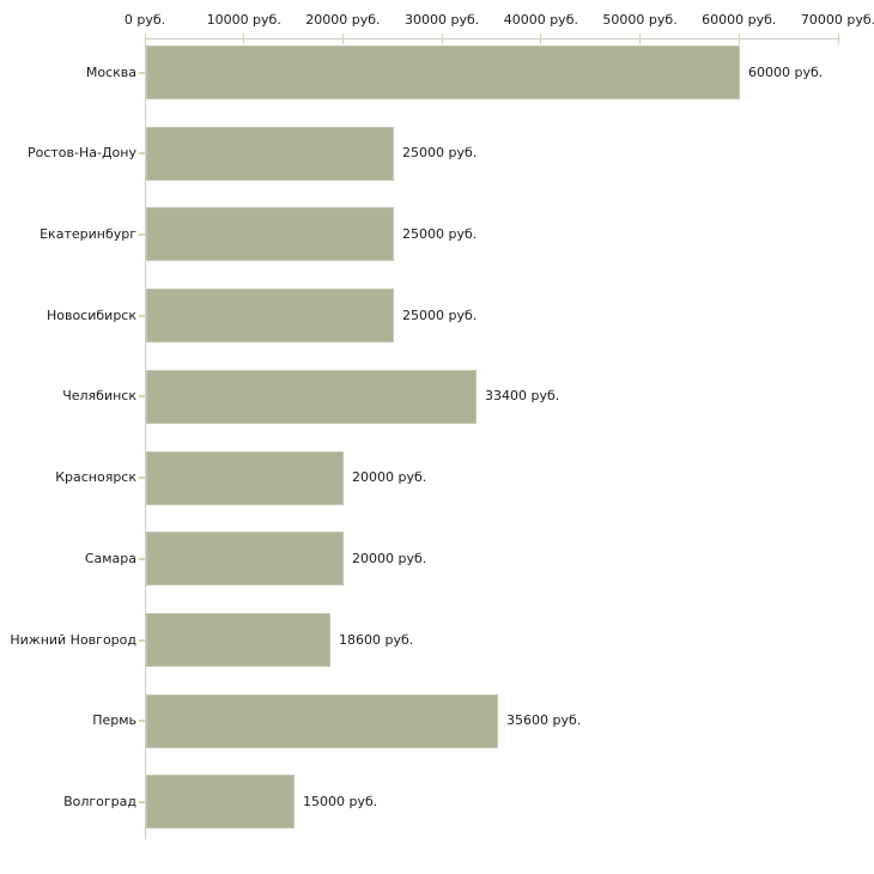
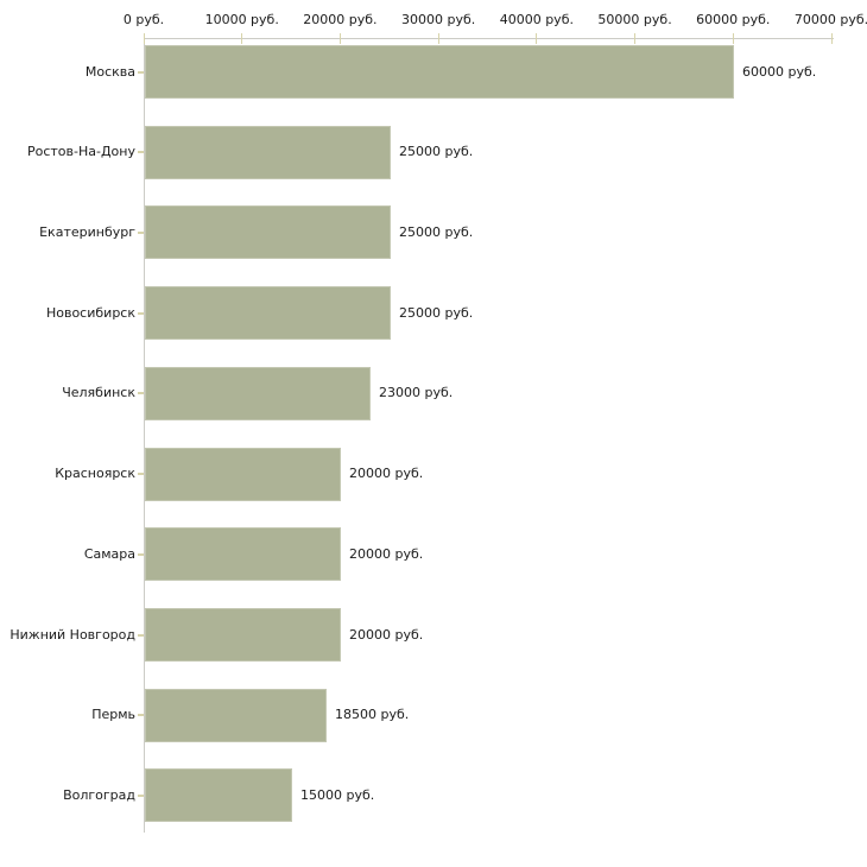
Челябинск: 33400 -> 23000
Нижний Новгород: 18600 -> 20000
Пермь: 35600 -> 18500
